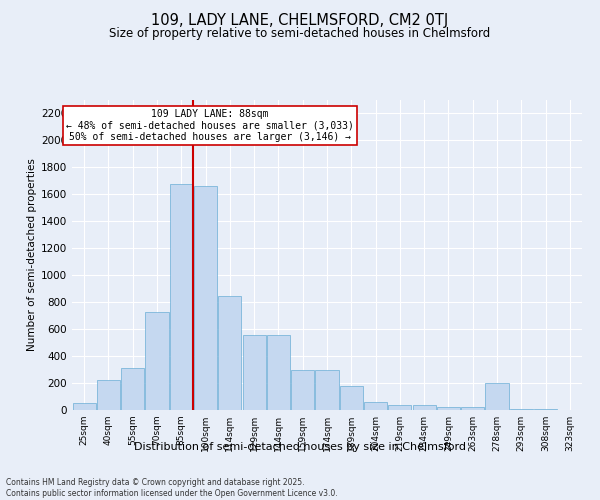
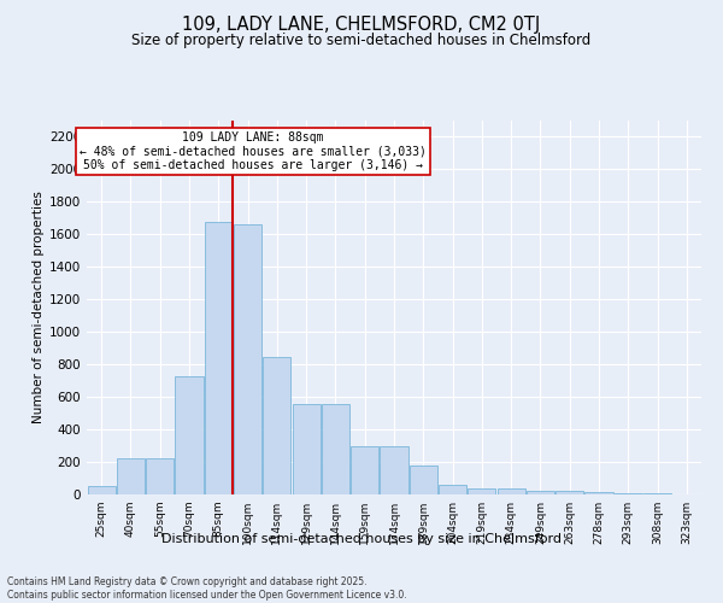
55sqm: 310 -> 220
278sqm: 200 -> 20
